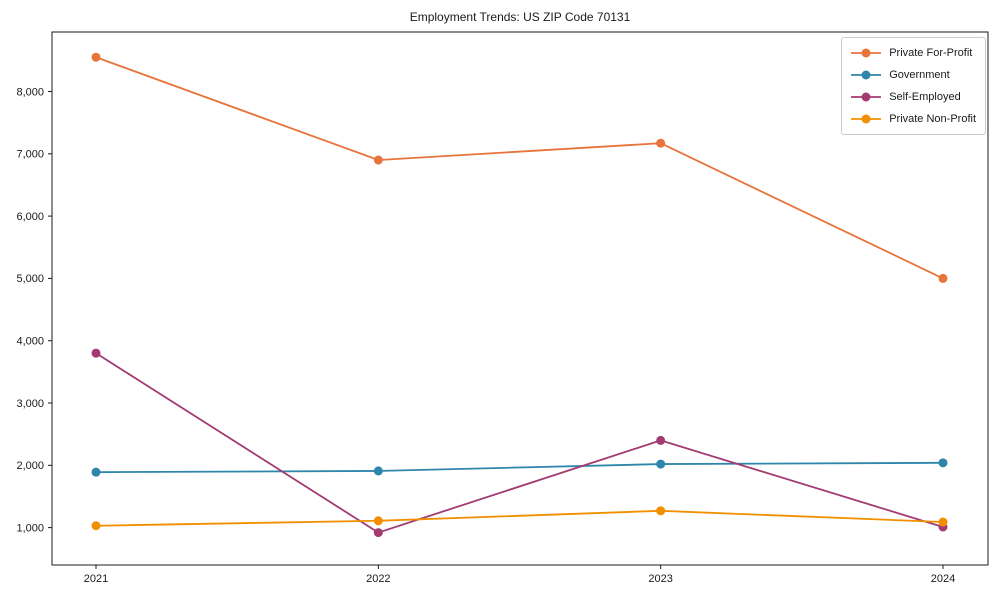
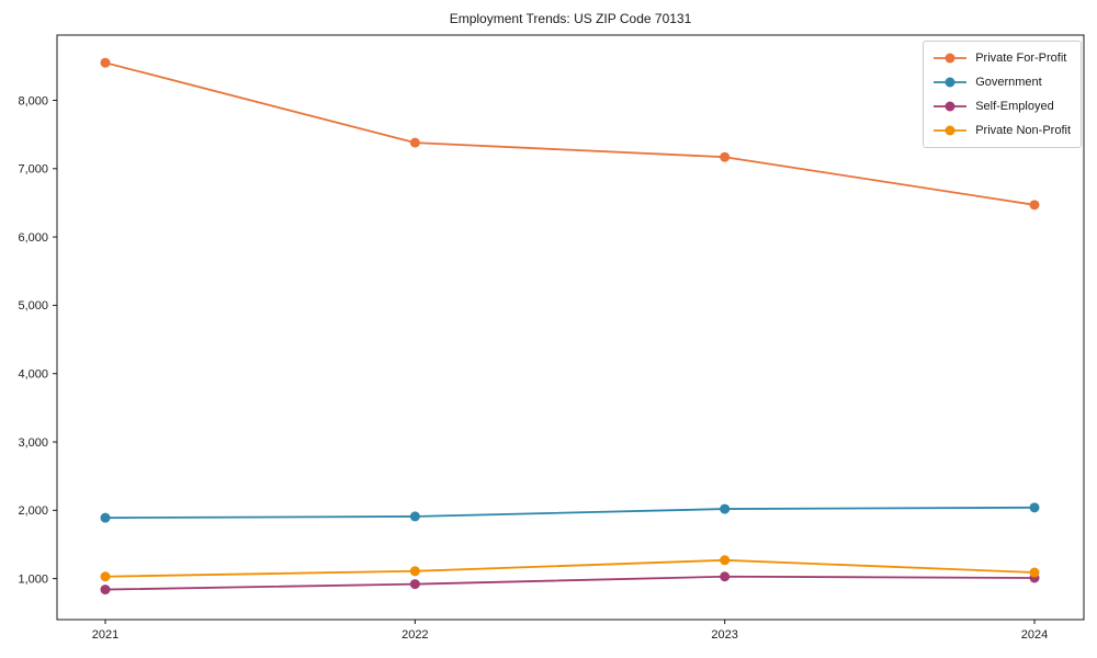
Self-Employed/2021: 3800 -> 800
Private For-Profit/2022: 6900 -> 7400
Self-Employed/2023: 2400 -> 1000
Private For-Profit/2024: 5000 -> 6500
